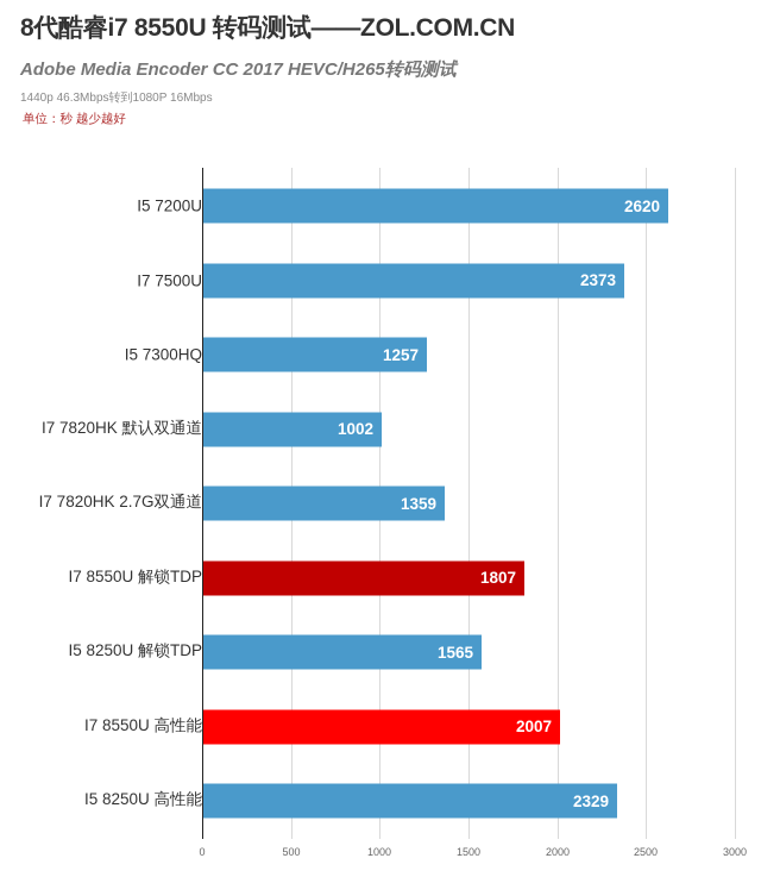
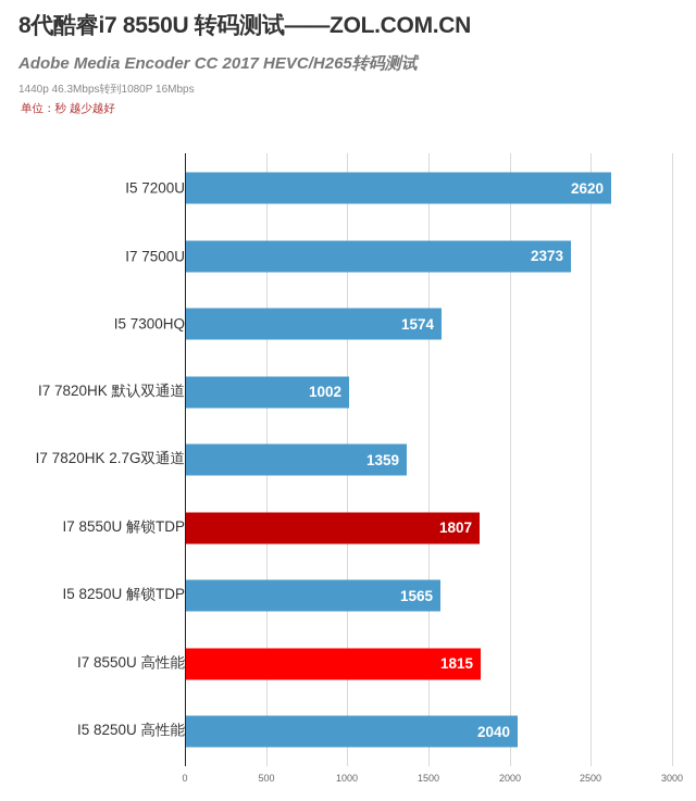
I5 7300HQ: 1257 -> 1574
I7 8550U 高性能: 2007 -> 1815
I5 8250U 高性能: 2329 -> 2040
